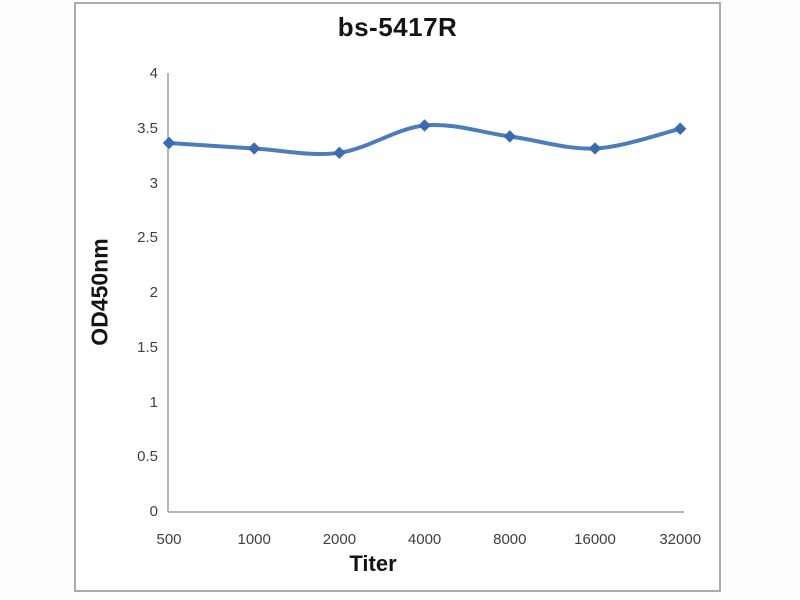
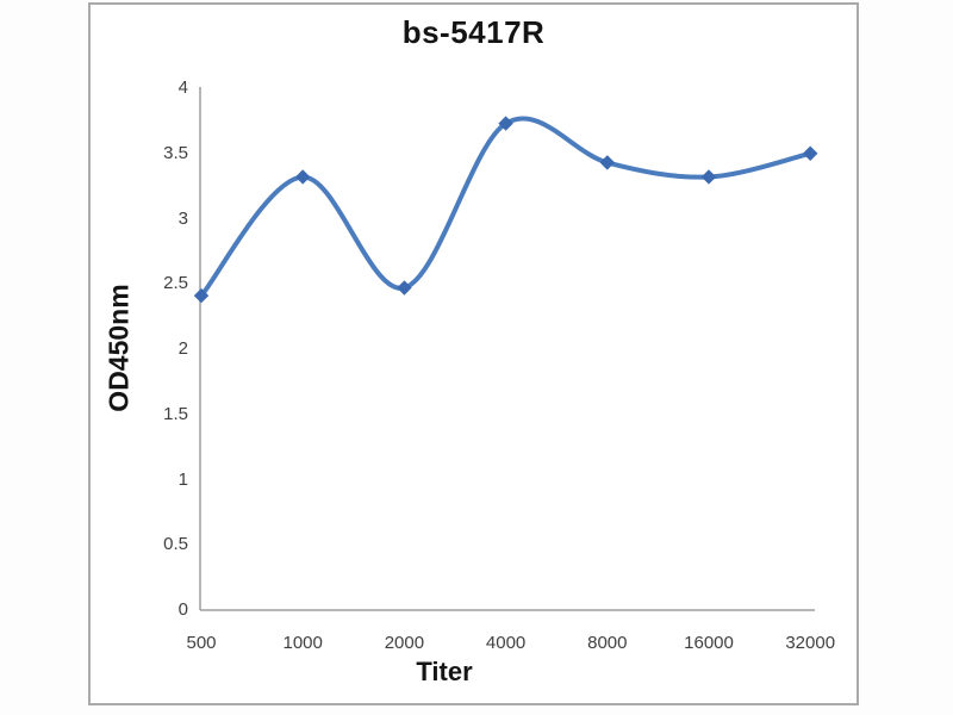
500: 3.37 -> 2.41
2000: 3.28 -> 2.47
4000: 3.53 -> 3.73
